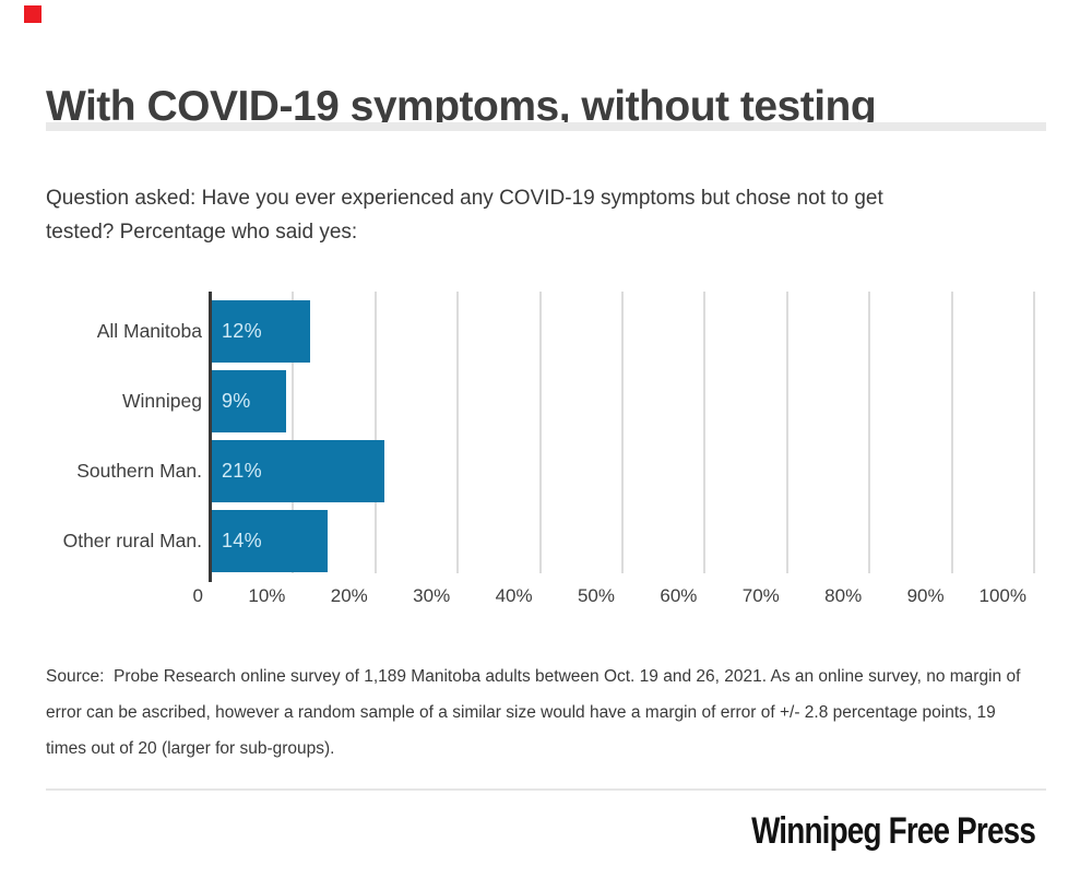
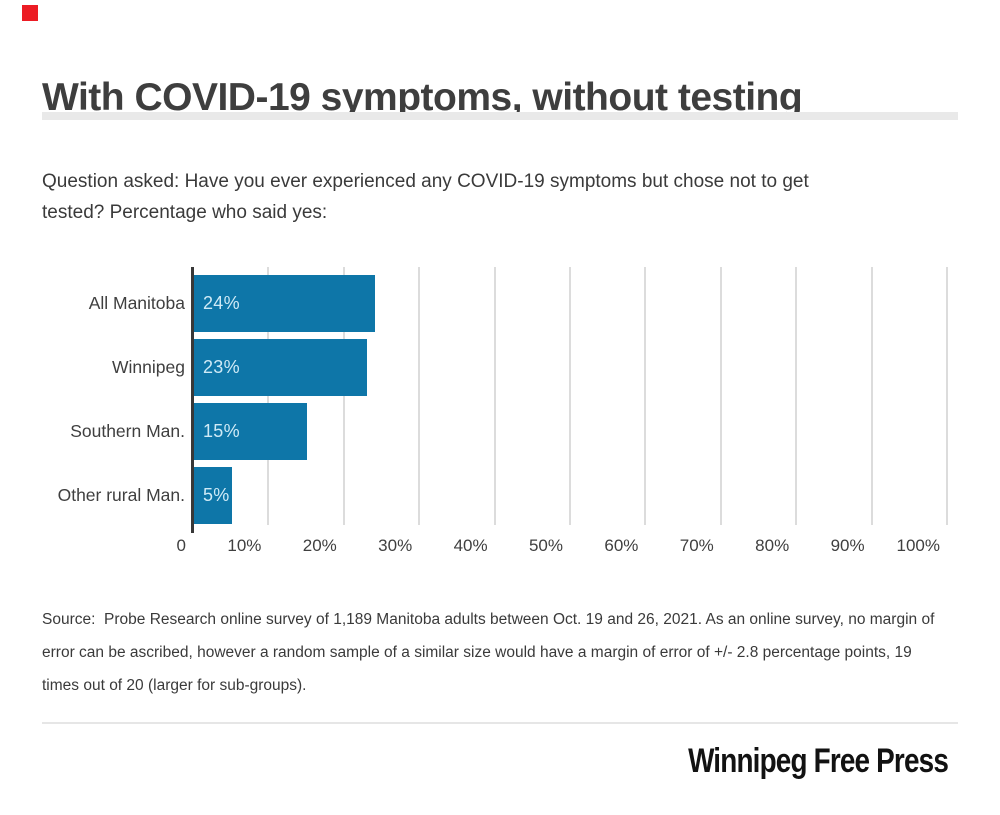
All Manitoba: 12% -> 24%
Winnipeg: 9% -> 23%
Southern Man.: 21% -> 15%
Other rural Man.: 14% -> 5%
